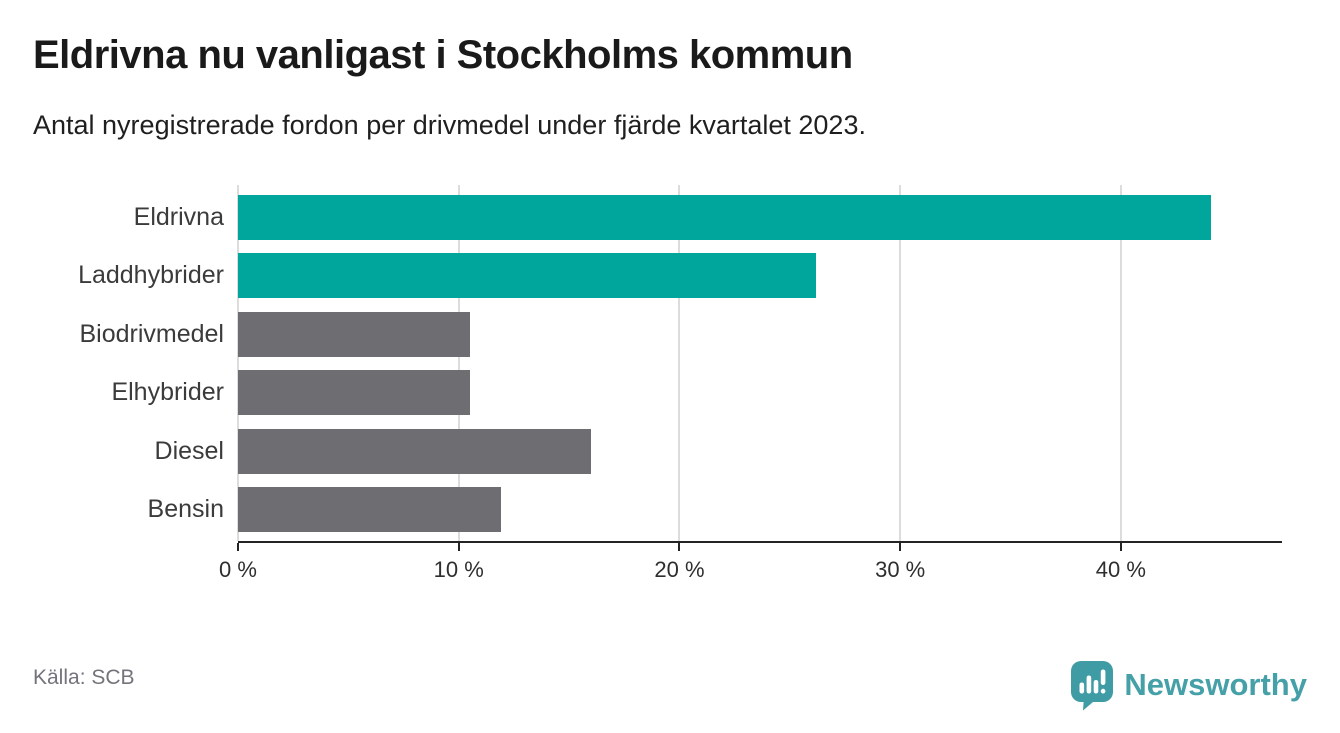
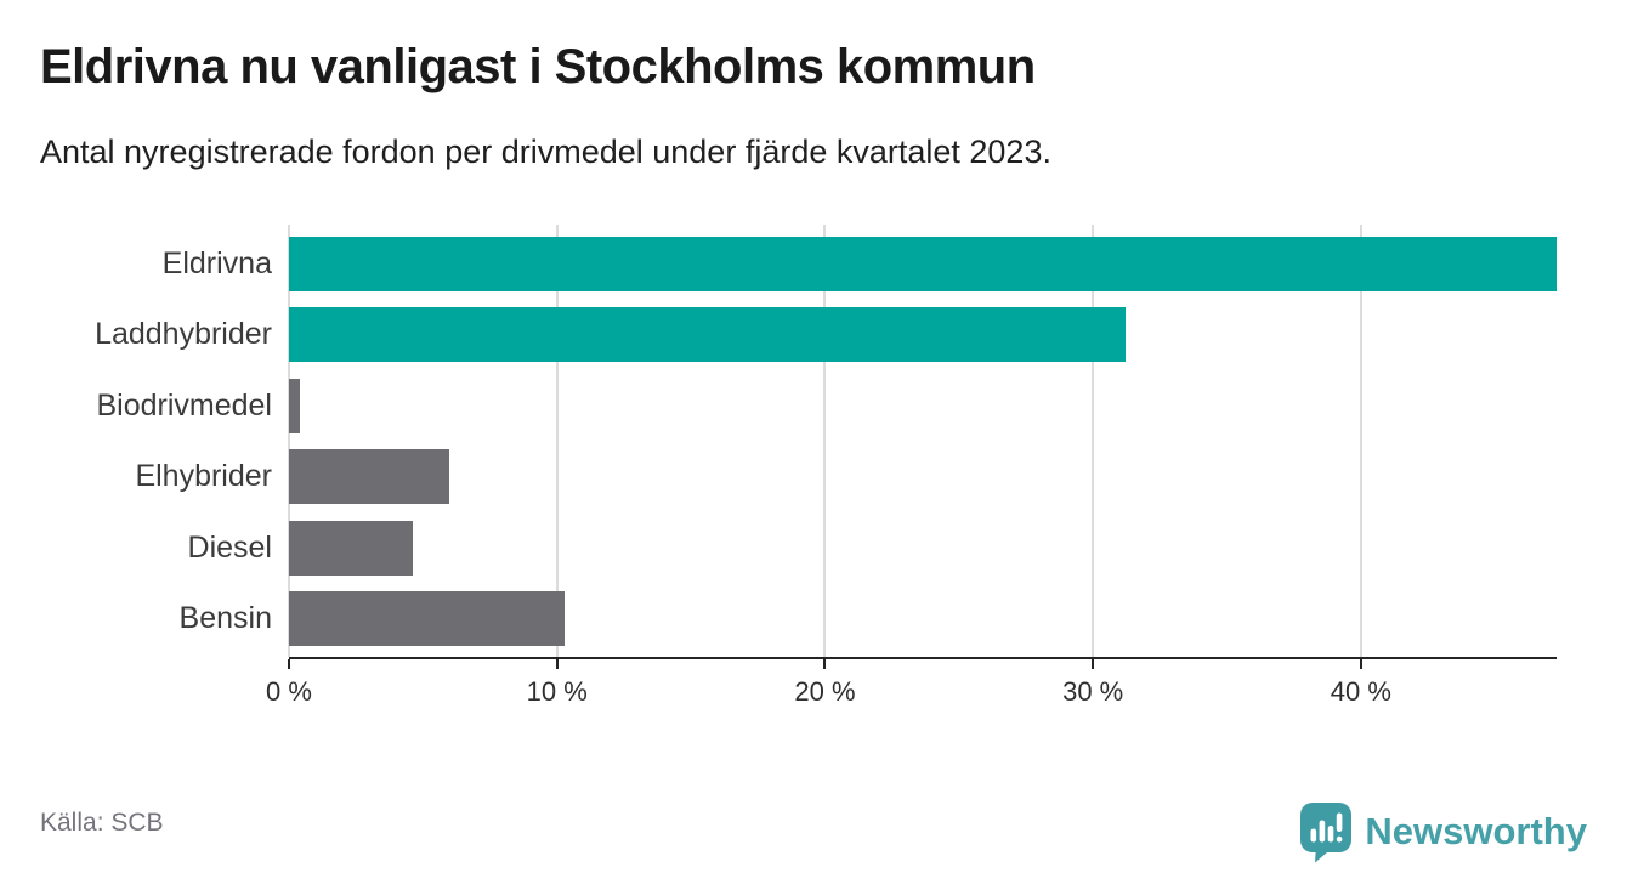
Eldrivna: 44.1% -> 47.3%
Laddhybrider: 26.2% -> 31.2%
Biodrivmedel: 10.5% -> 0.4%
Elhybrider: 10.5% -> 6.0%
Diesel: 16.0% -> 4.6%
Bensin: 11.9% -> 10.3%
